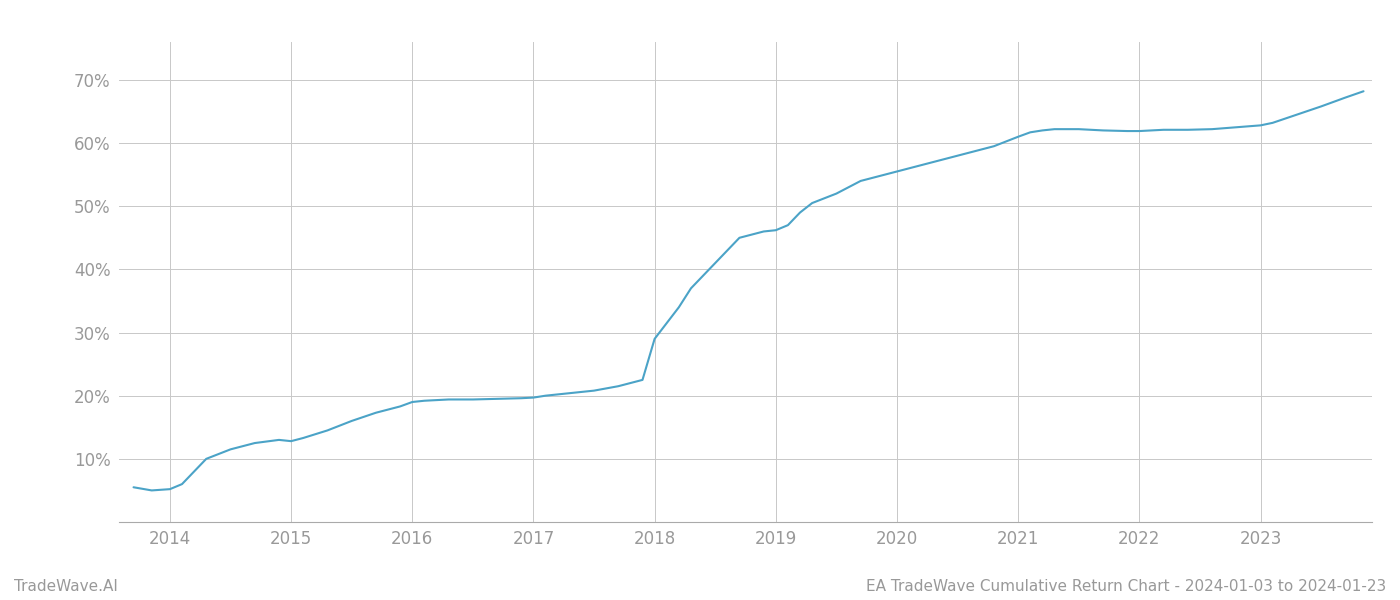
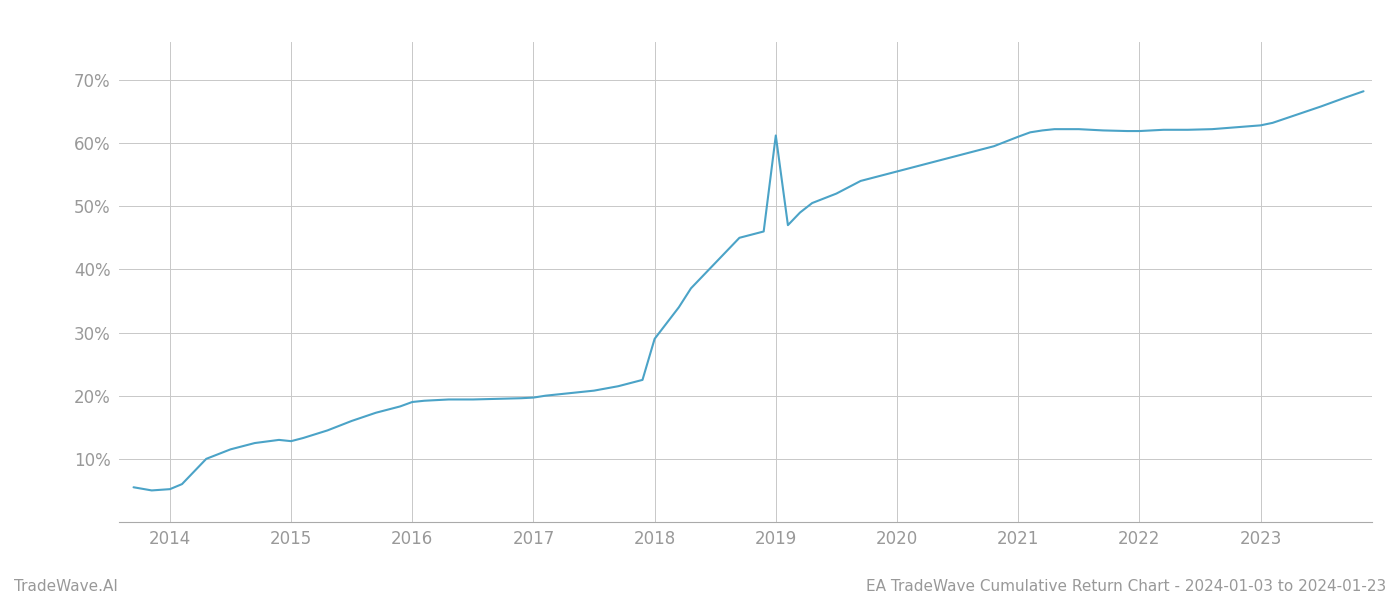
2019: 46.2% -> 61.2%
